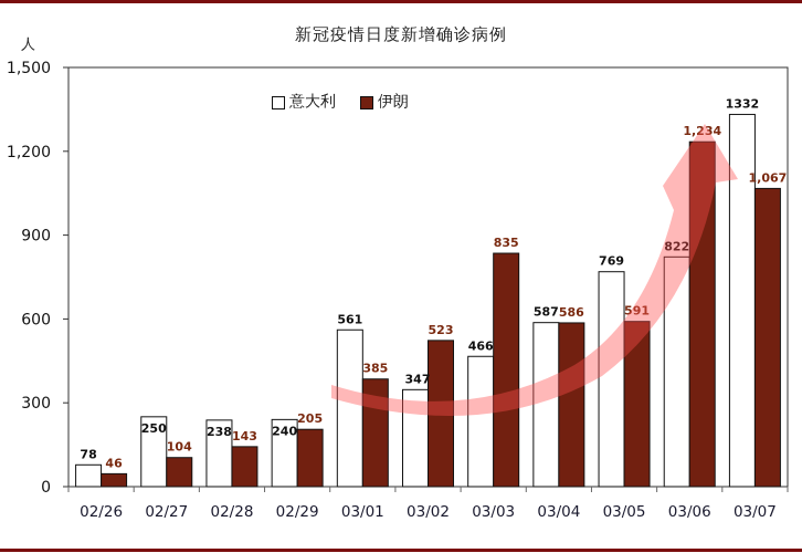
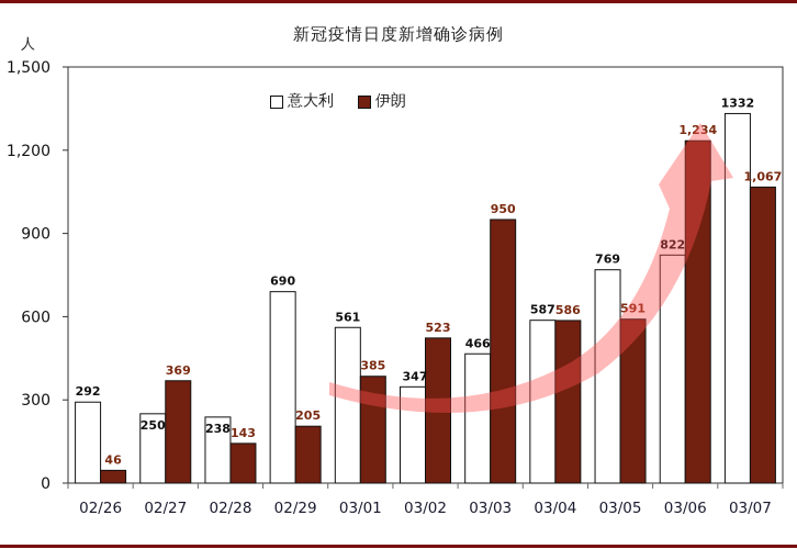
意大利/02/26: 78 -> 292
伊朗/02/27: 104 -> 369
意大利/02/29: 240 -> 690
伊朗/03/03: 835 -> 950
